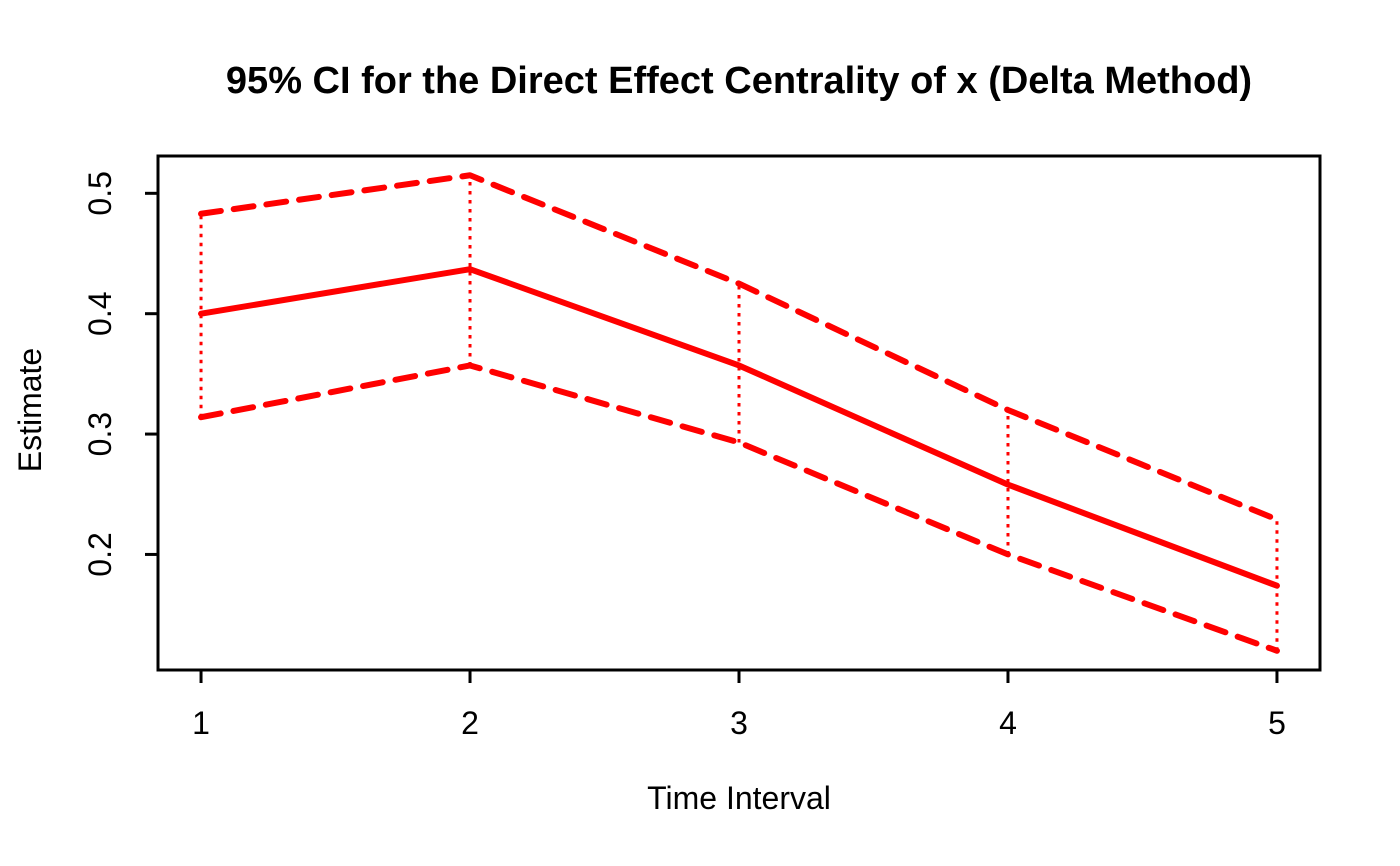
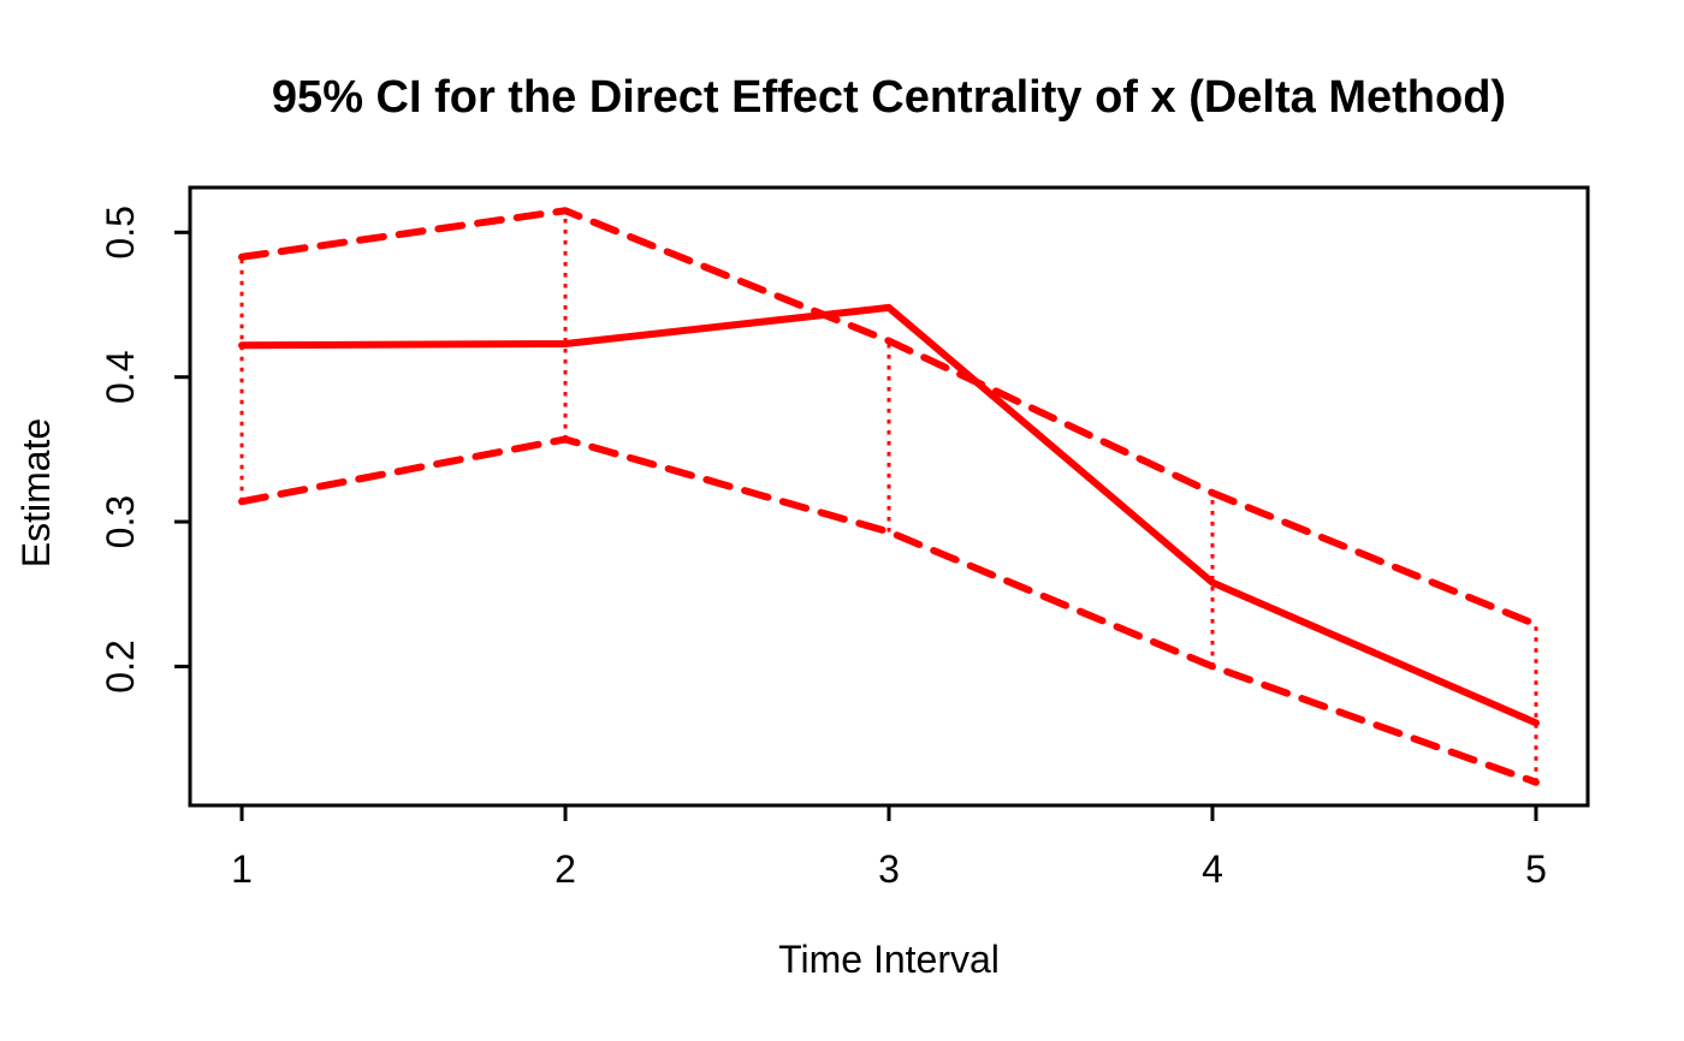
Estimate/1: 0.400 -> 0.422
Estimate/2: 0.437 -> 0.423
Estimate/3: 0.357 -> 0.448
Estimate/5: 0.174 -> 0.161
